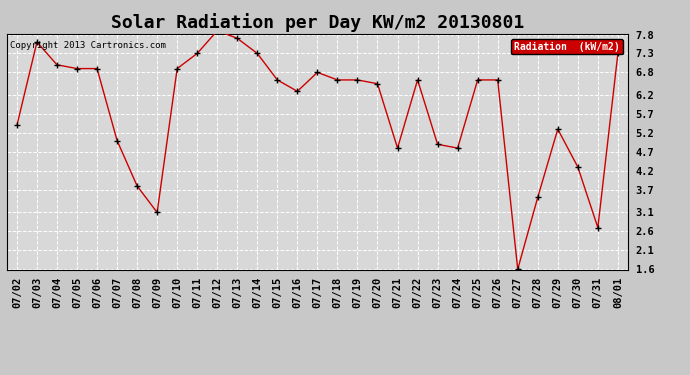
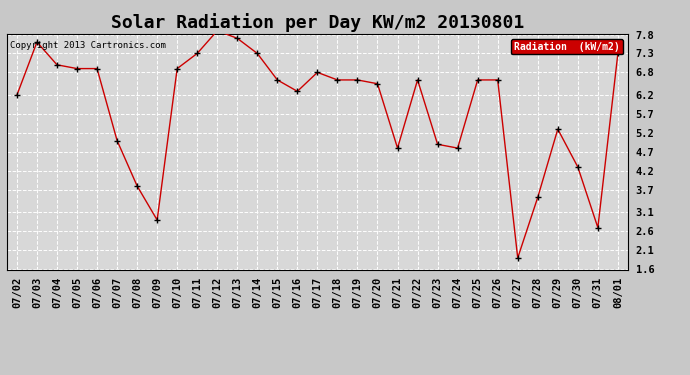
07/02: 5.4 -> 6.2
07/09: 3.1 -> 2.9
07/27: 1.6 -> 1.9
